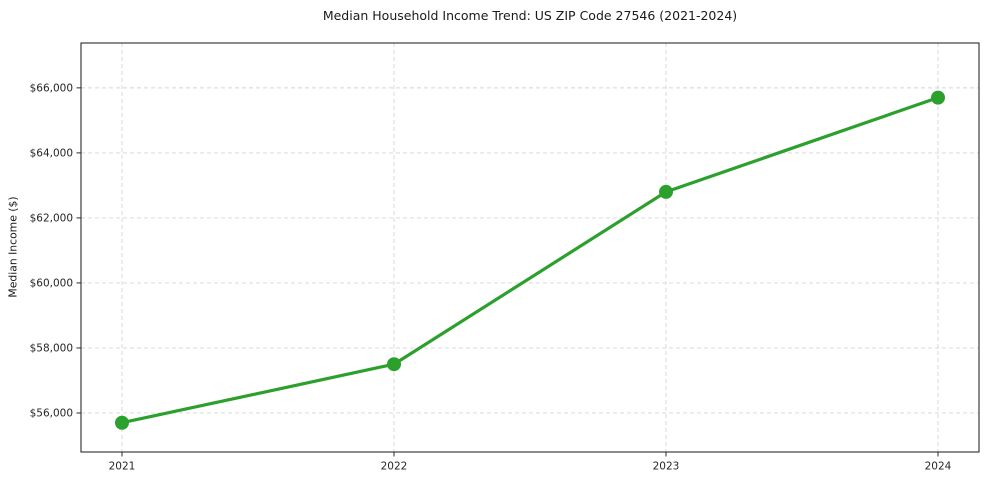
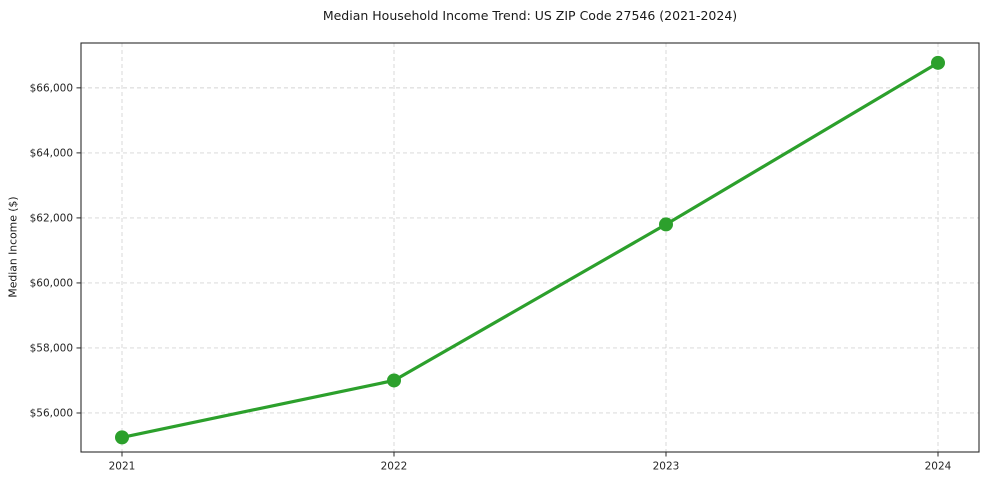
2021: $55700 -> $55200
2022: $57500 -> $57000
2023: $62800 -> $61800
2024: $65700 -> $66800
